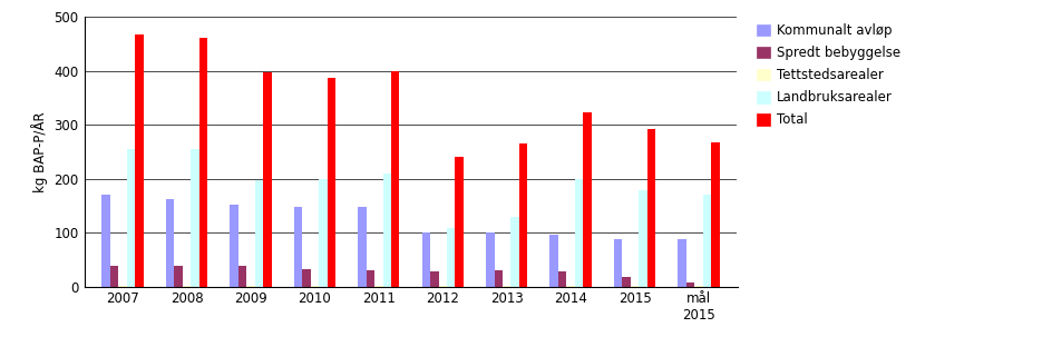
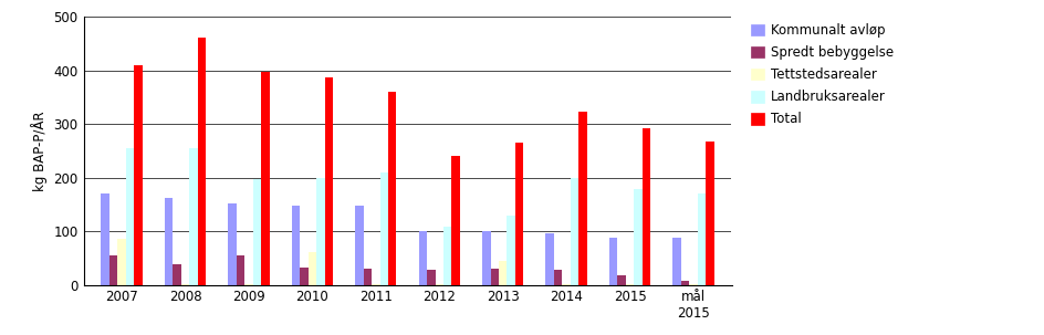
Spredt bebyggelse/2007: 38 -> 55
Tettstedsarealer/2007: 2 -> 85
Total/2007: 468 -> 410
Spredt bebyggelse/2009: 38 -> 55
Tettstedsarealer/2010: 2 -> 60
Total/2011: 400 -> 360
Tettstedsarealer/2013: 2 -> 45
